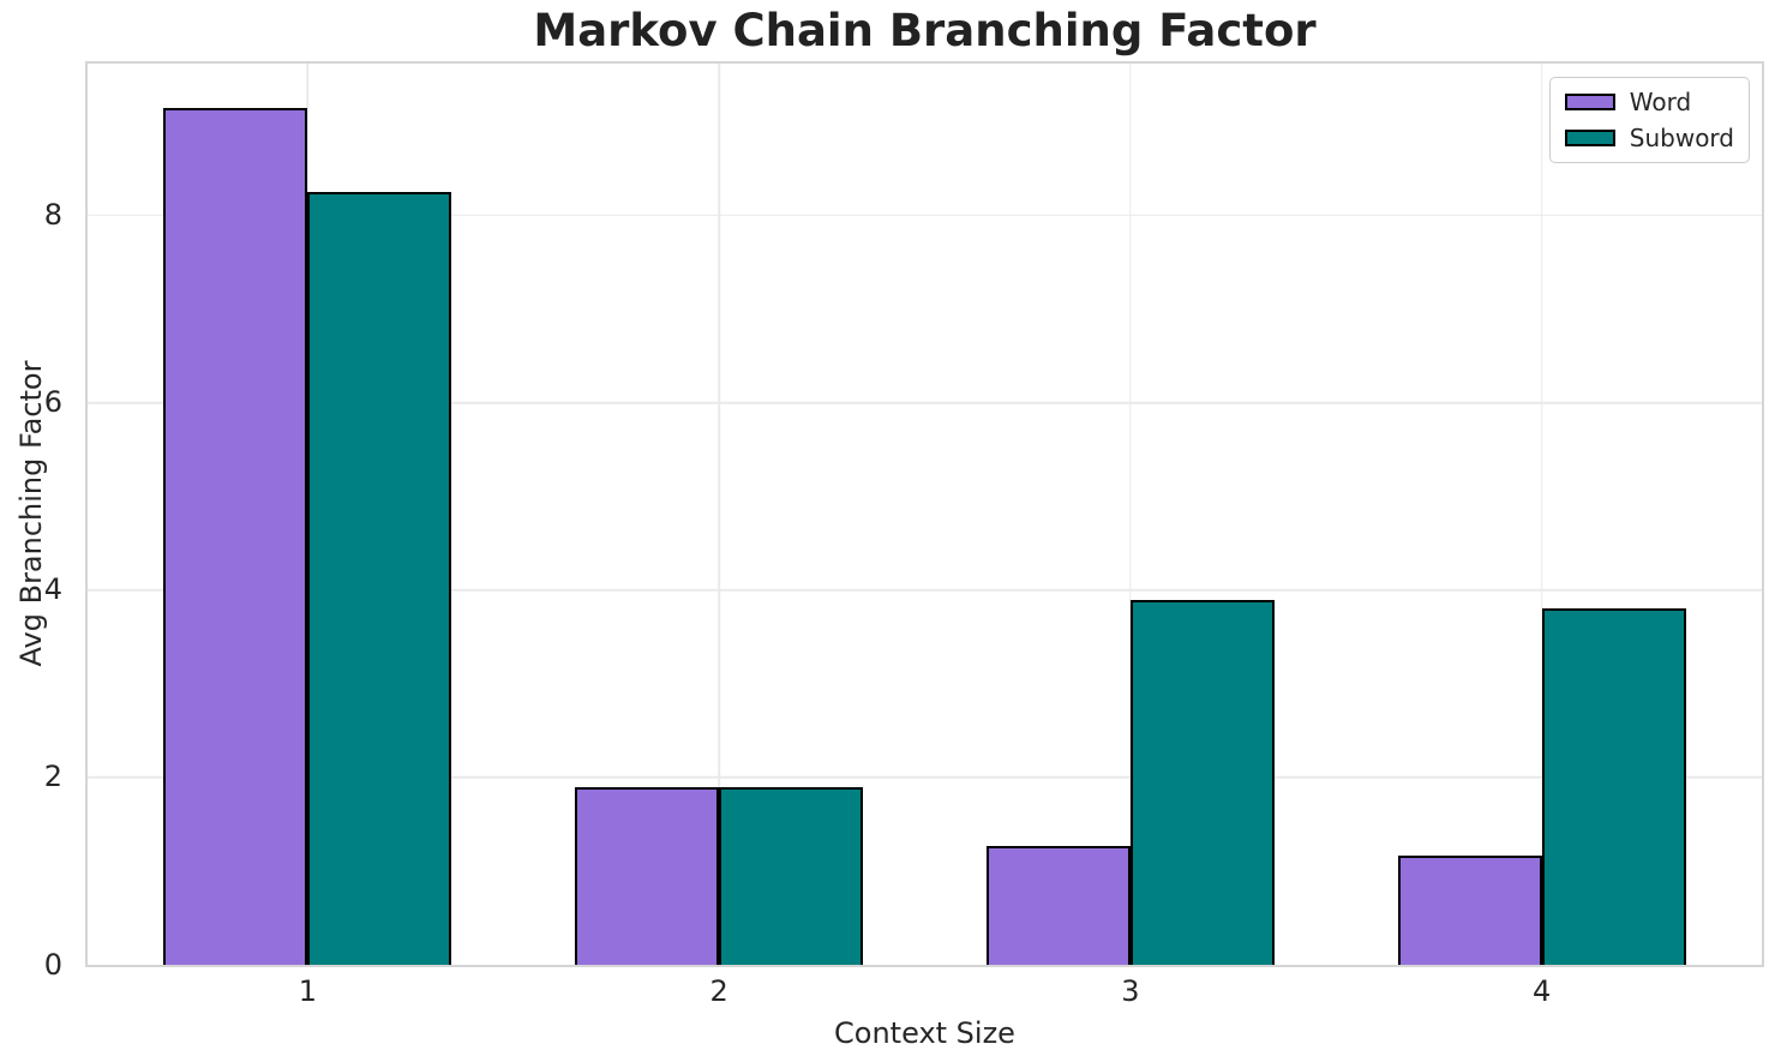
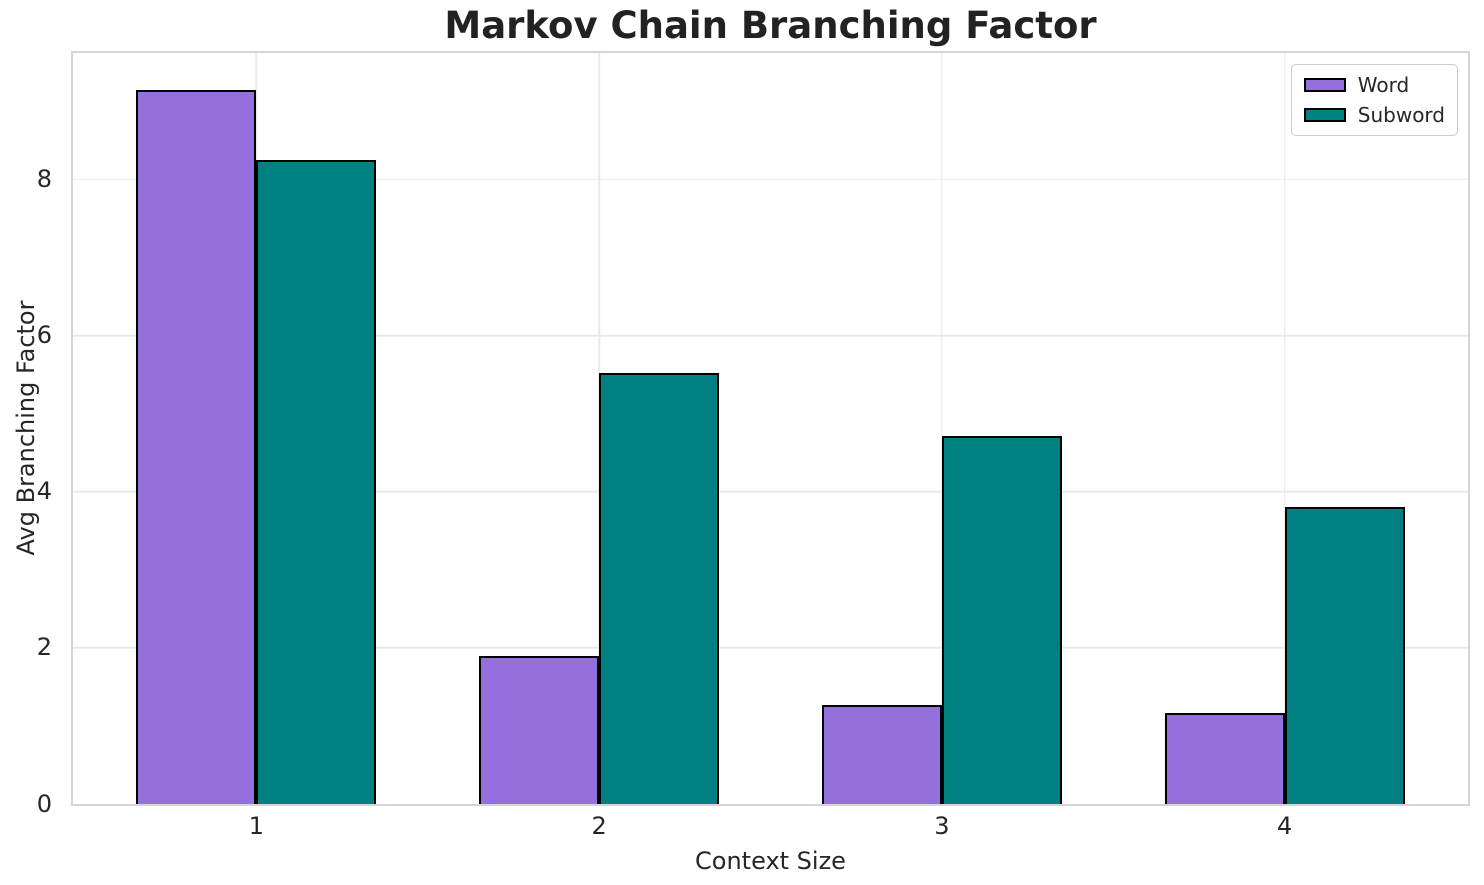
Subword/2: 1.9 -> 5.5
Subword/3: 3.9 -> 4.7
